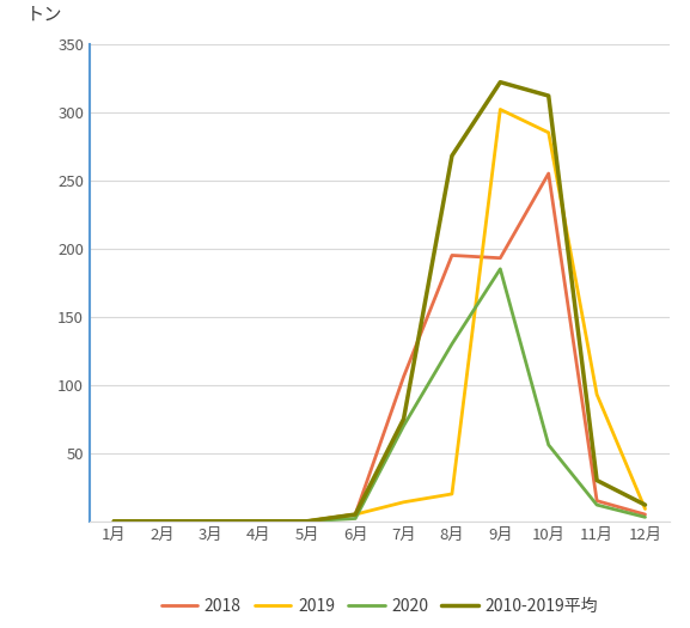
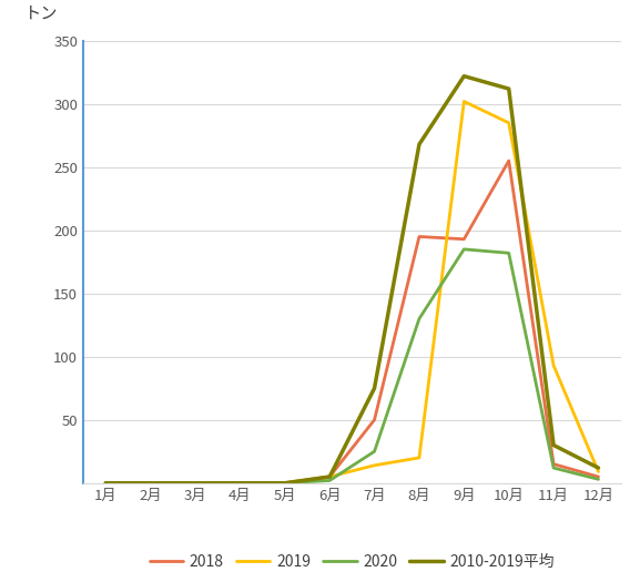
2018/7月: 106 -> 50
2020/7月: 70 -> 25
2020/10月: 56 -> 182
